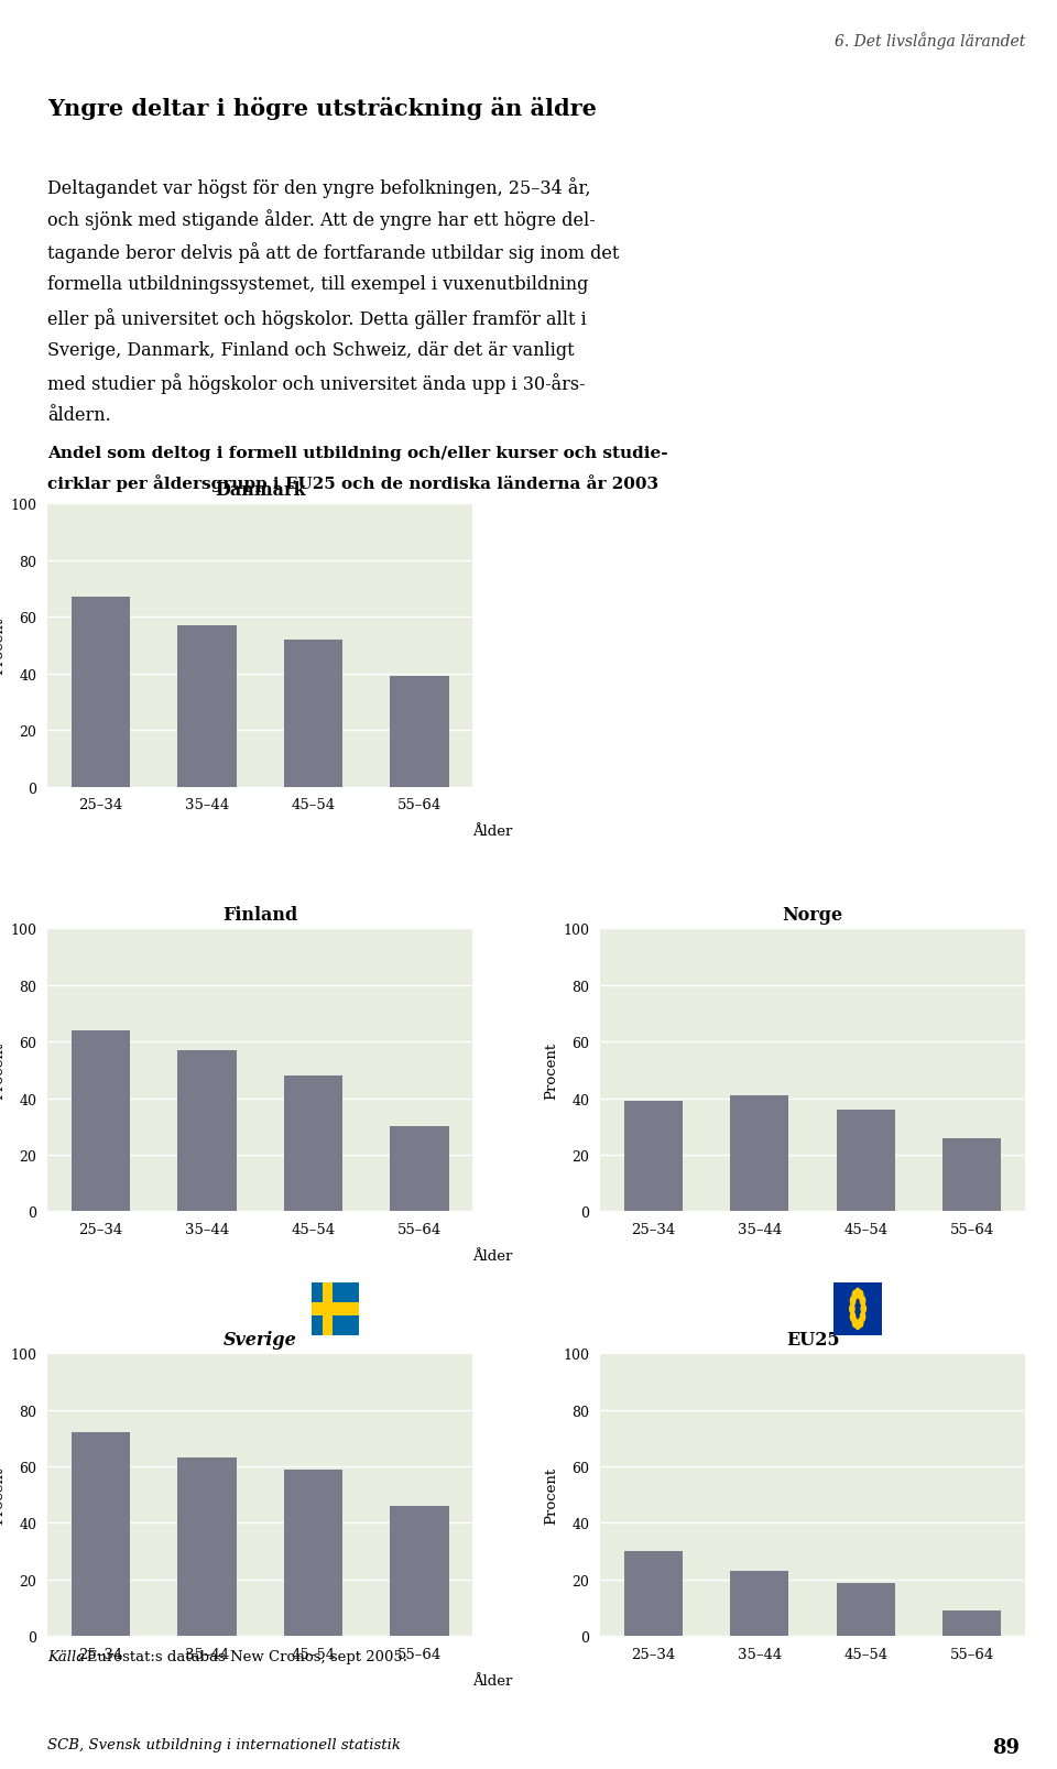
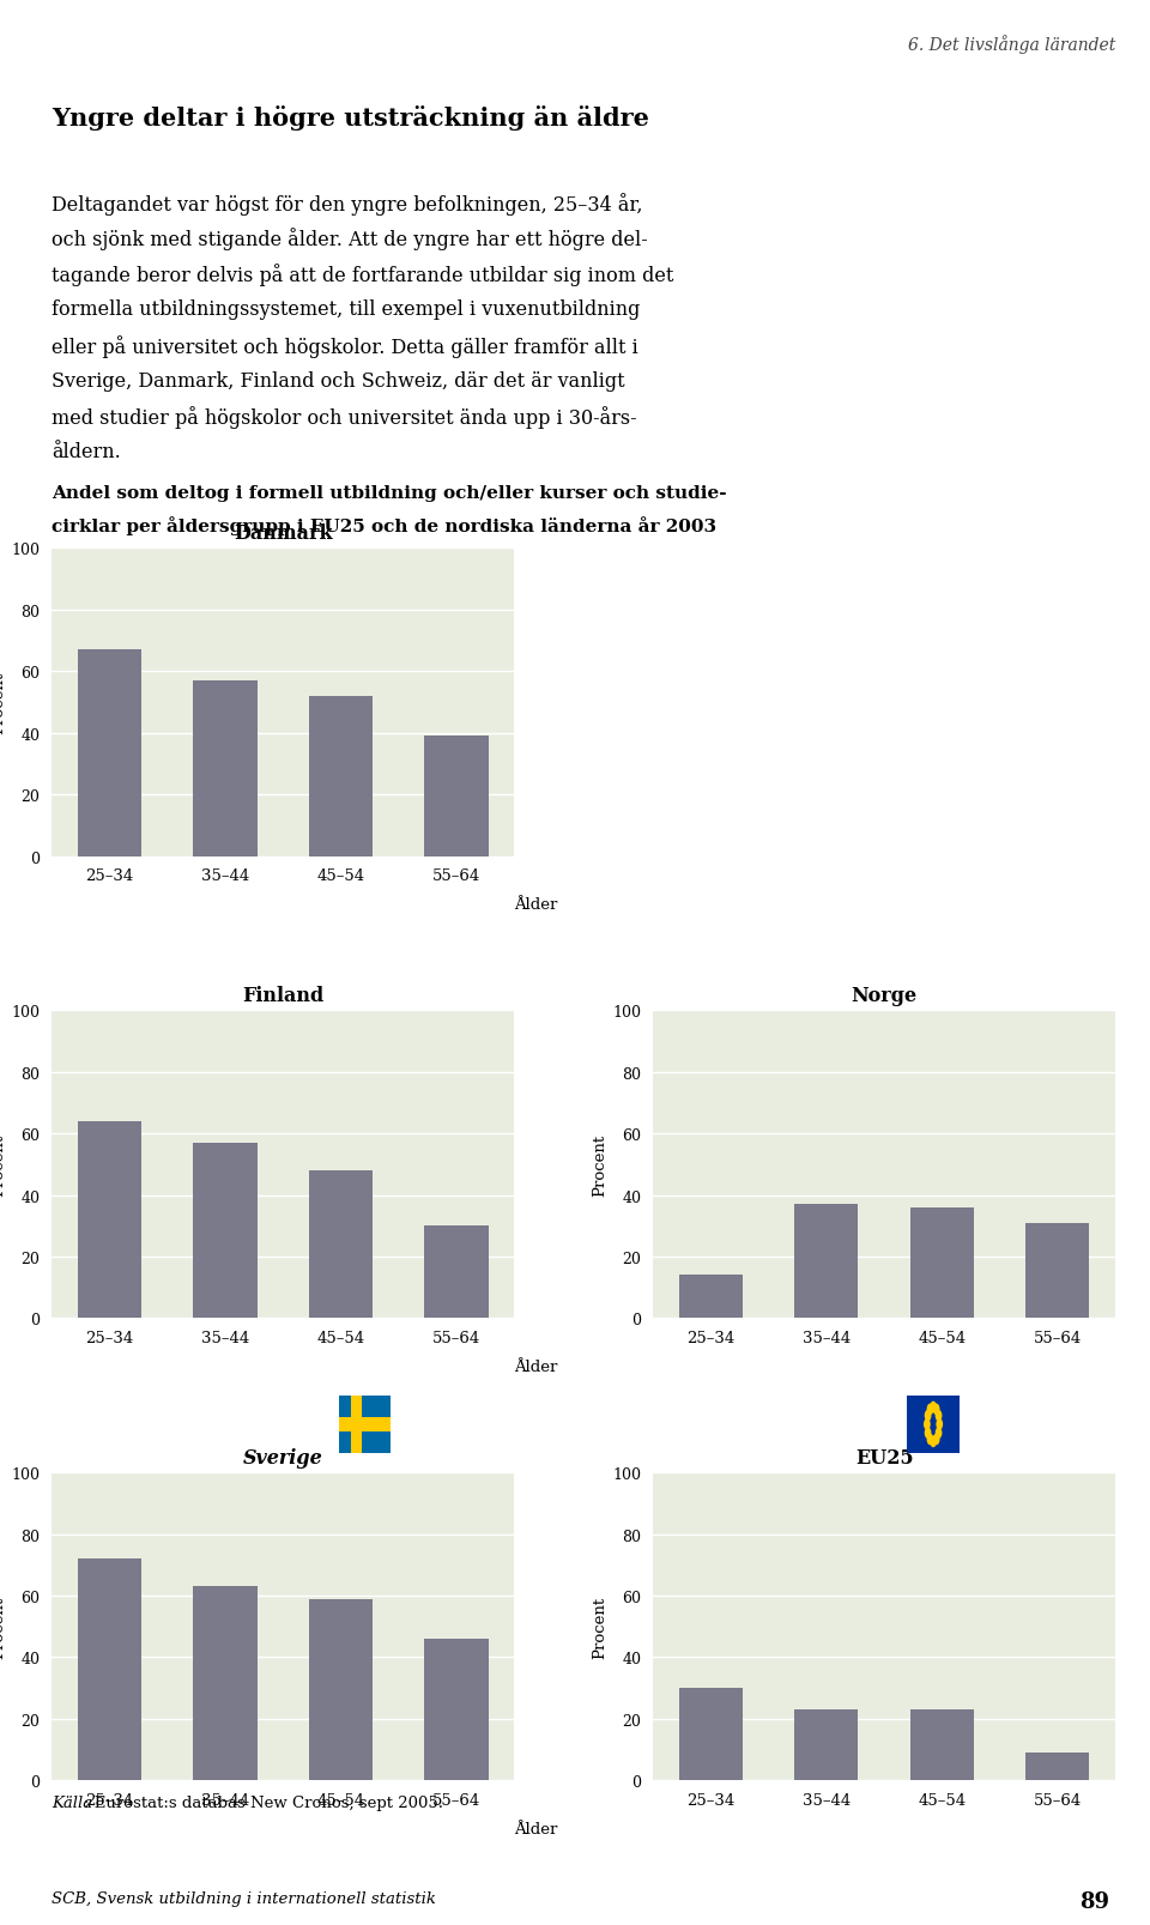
Norge/25–34: 39 -> 14
Norge/35–44: 41 -> 37
Norge/55–64: 26 -> 31
EU25/45–54: 19 -> 23
